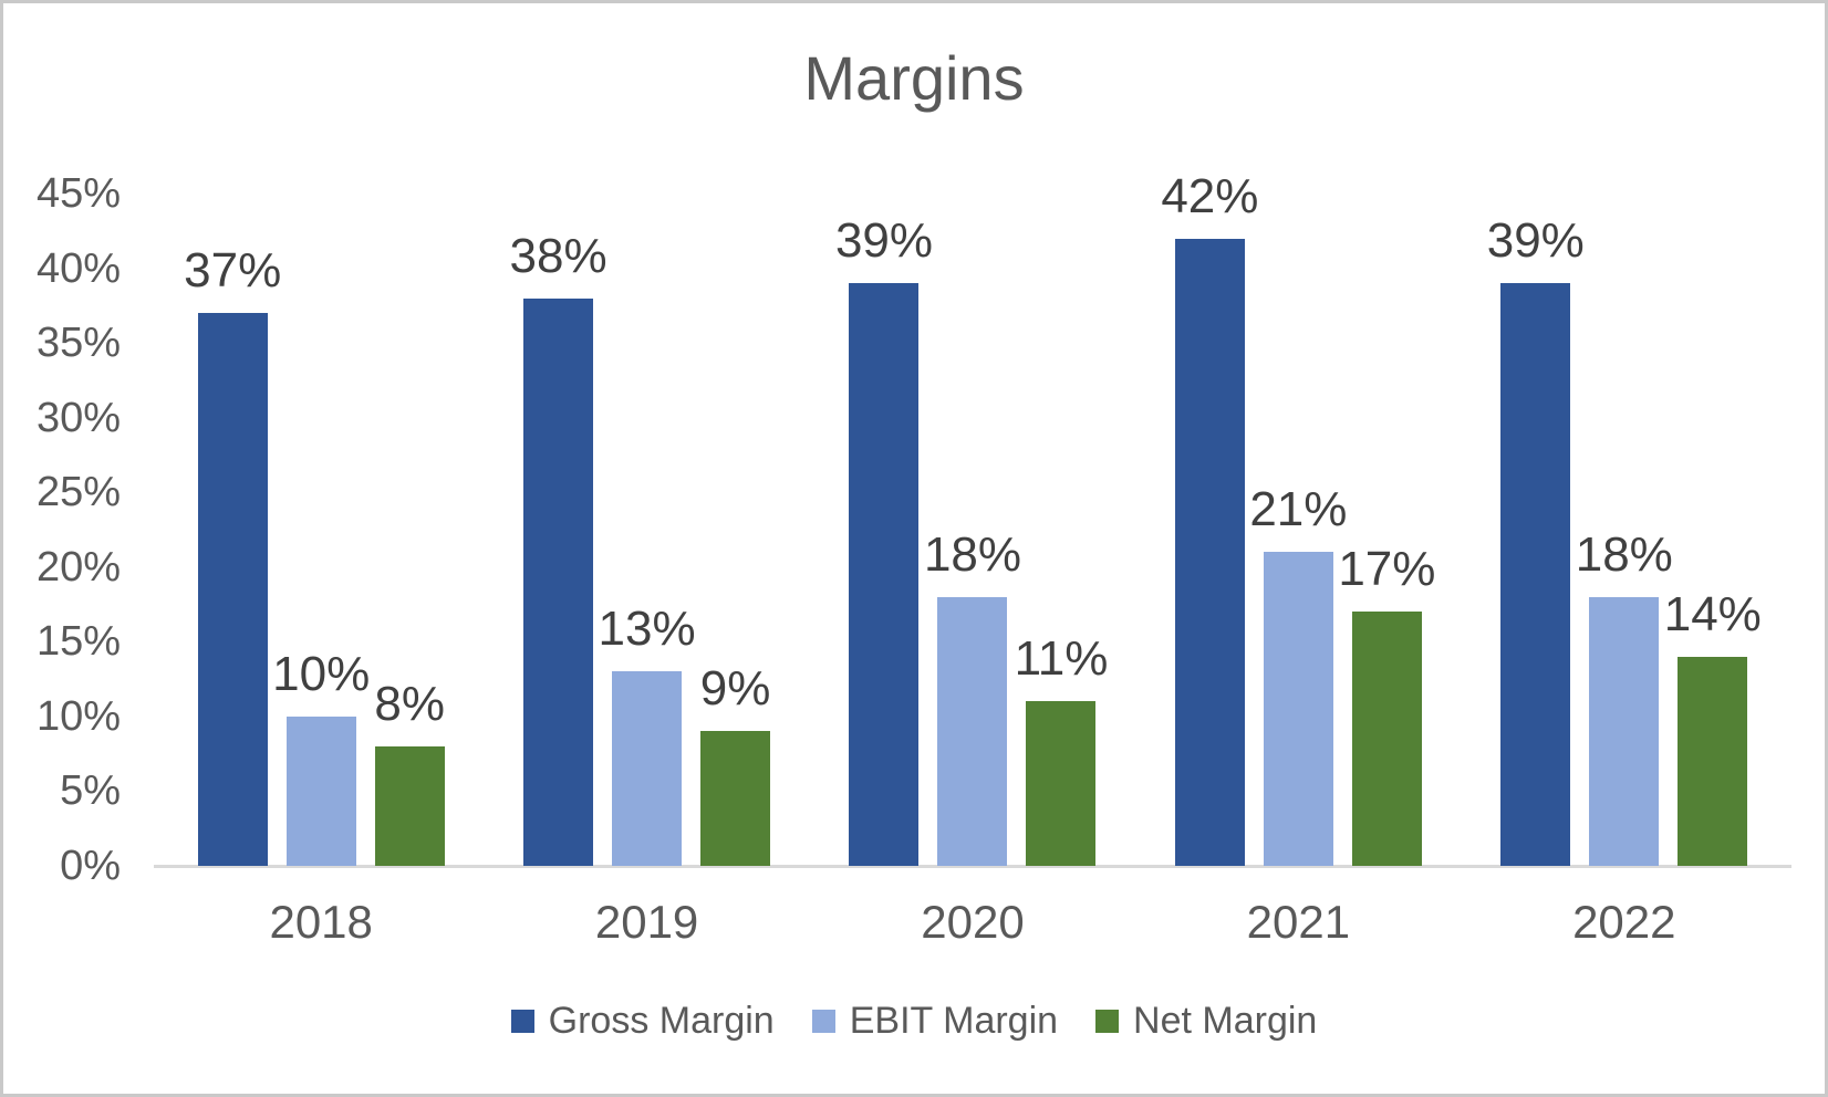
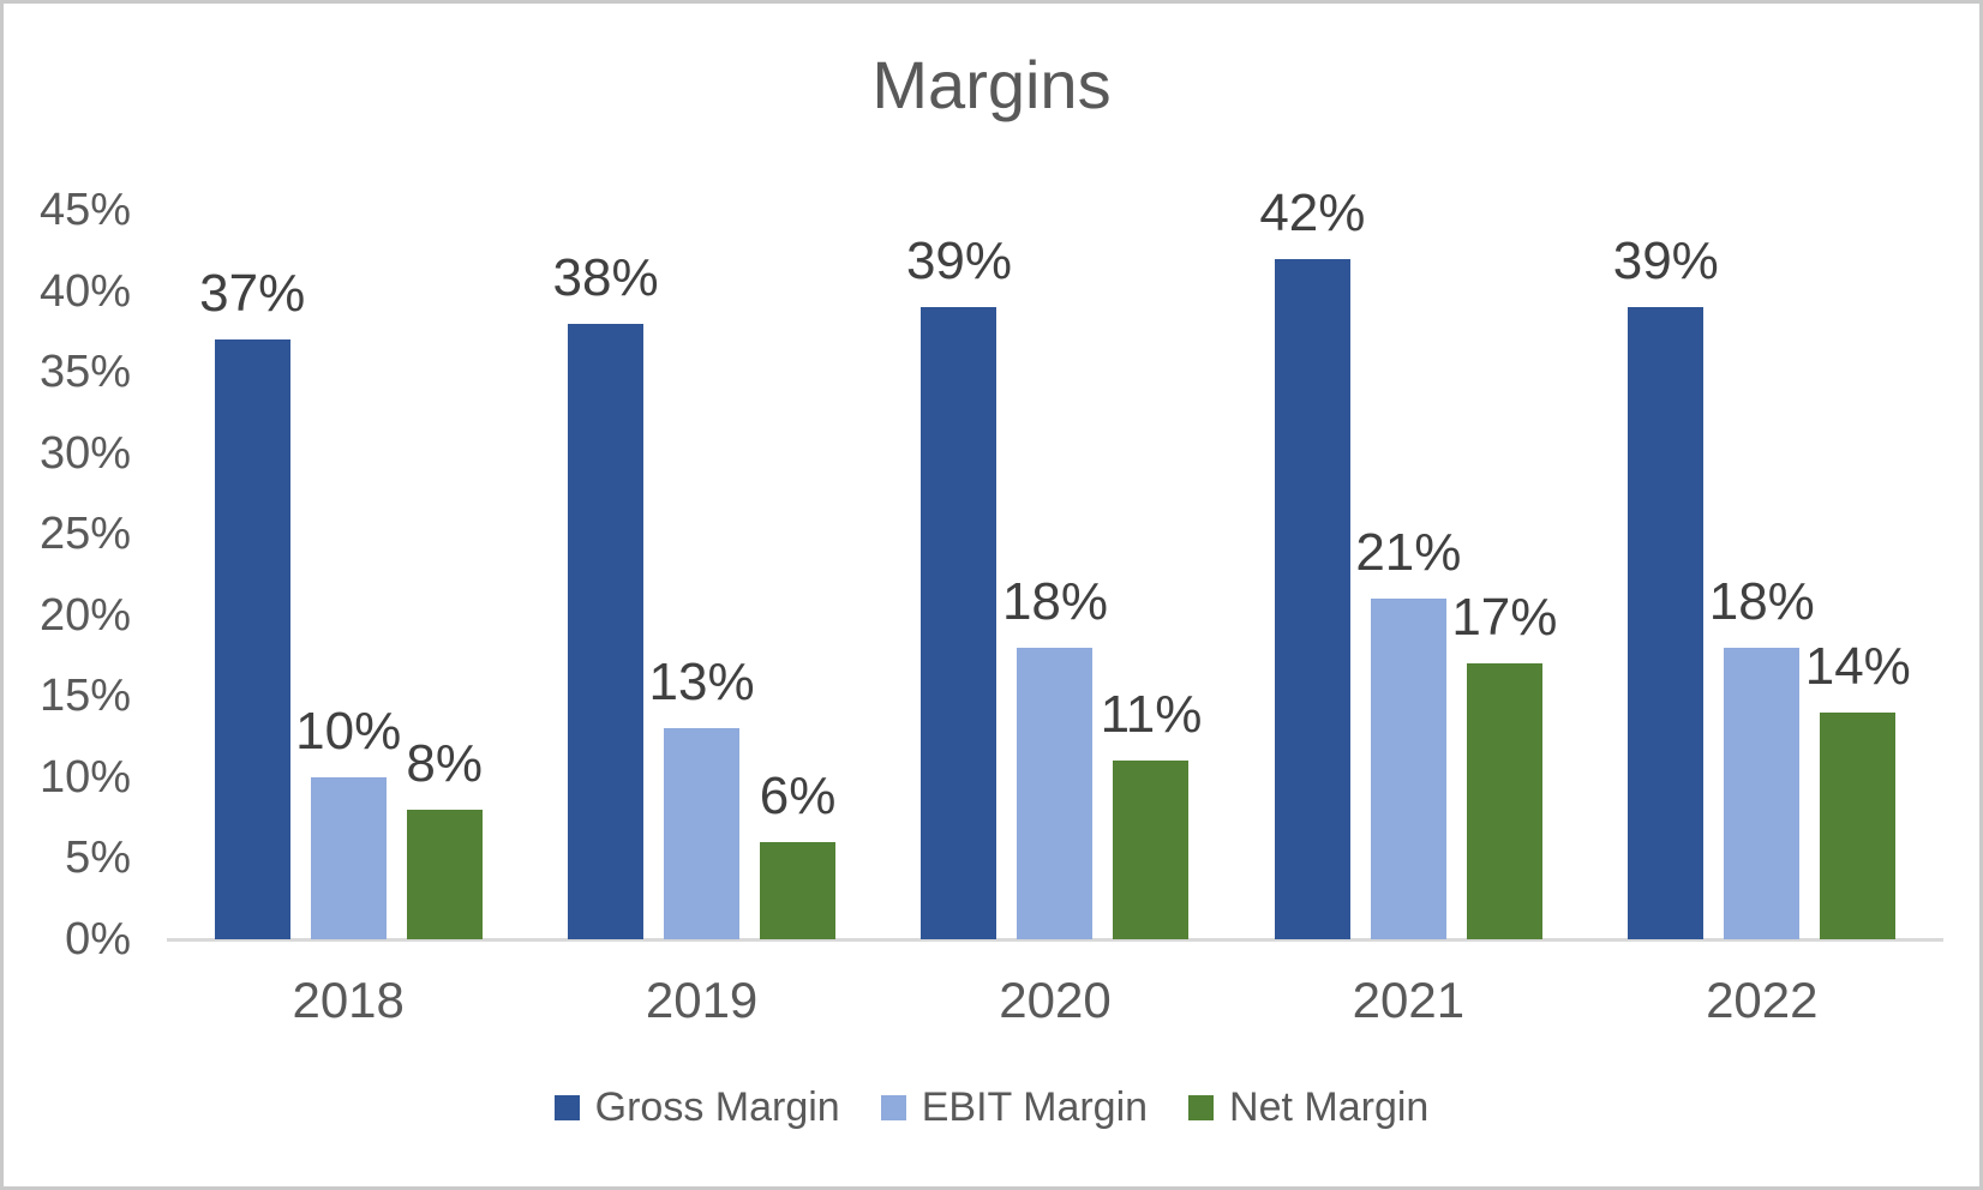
Net Margin/2019: 9% -> 6%
